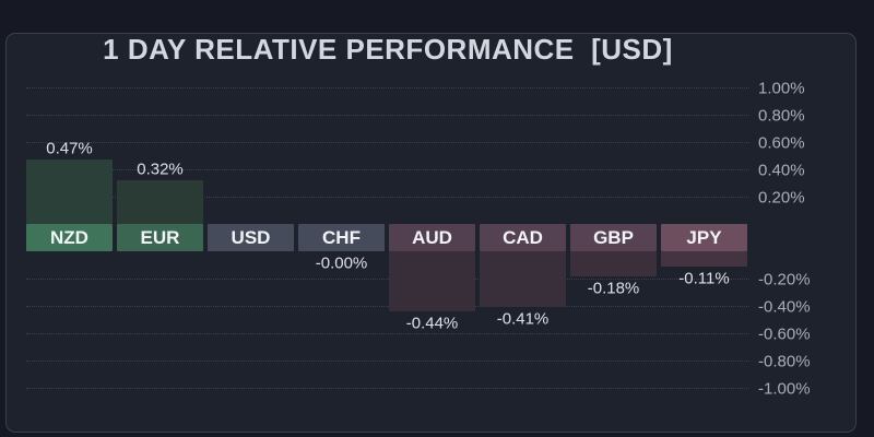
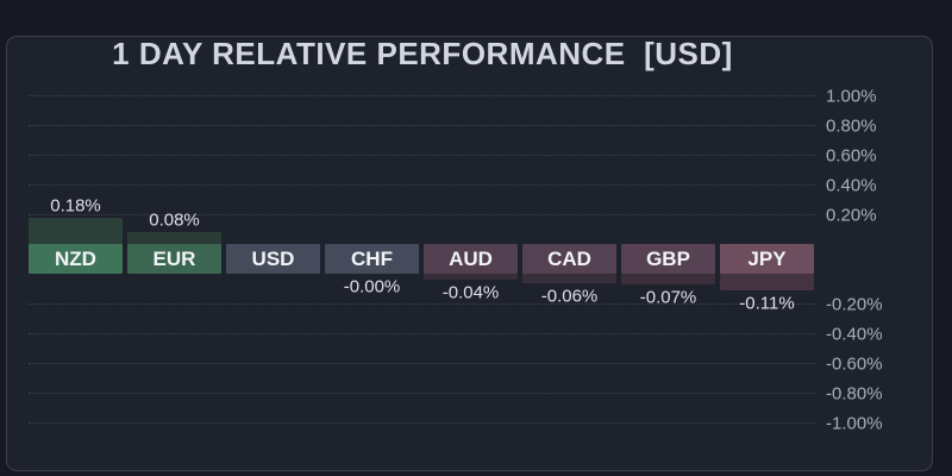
NZD: 0.47% -> 0.18%
EUR: 0.32% -> 0.08%
AUD: -0.44% -> -0.04%
CAD: -0.41% -> -0.06%
GBP: -0.18% -> -0.07%
